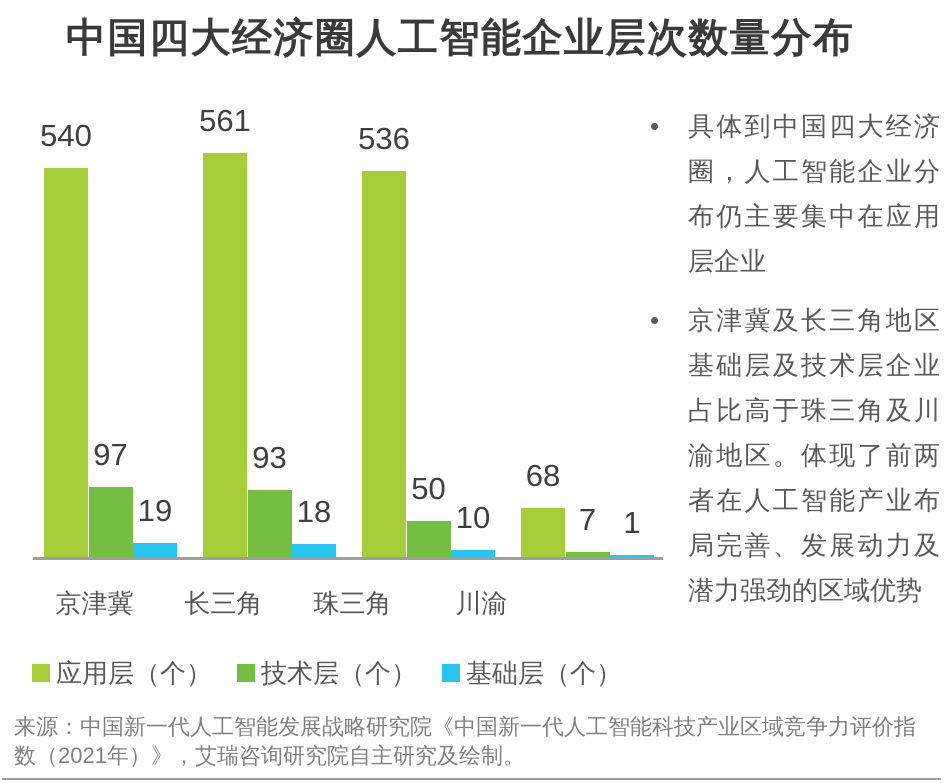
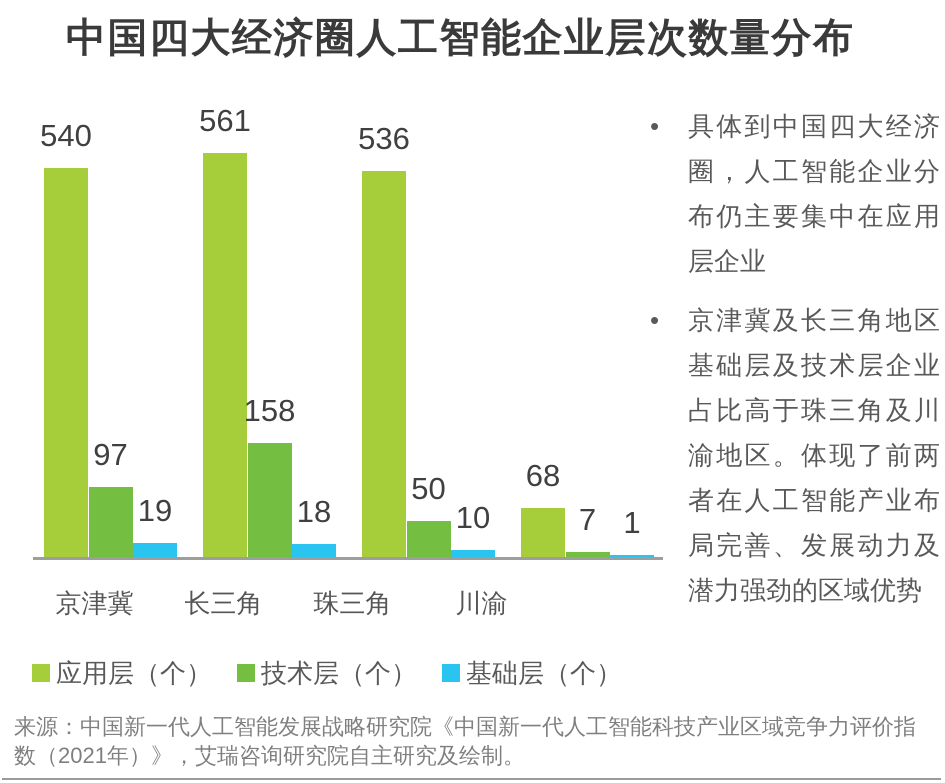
技术层（个）/长三角: 93 -> 158
